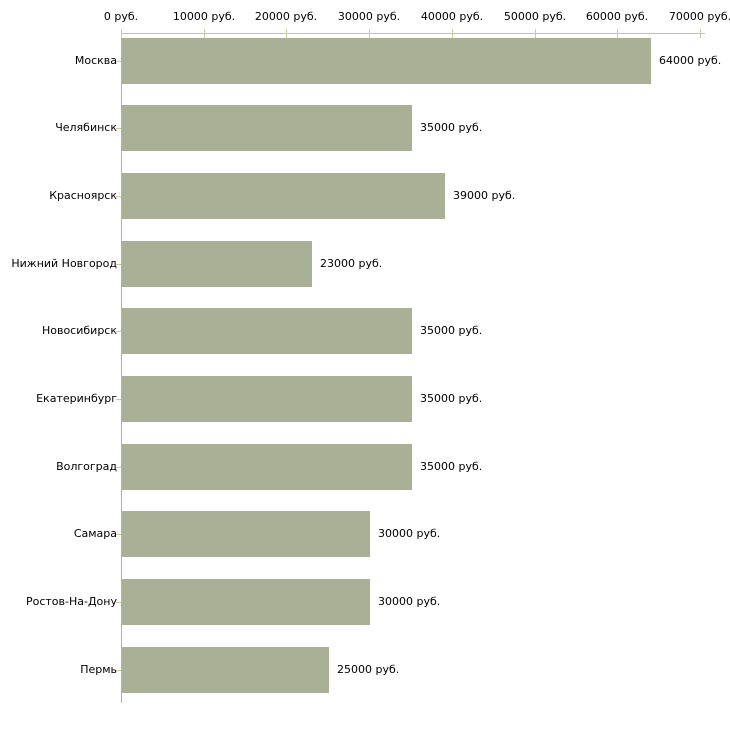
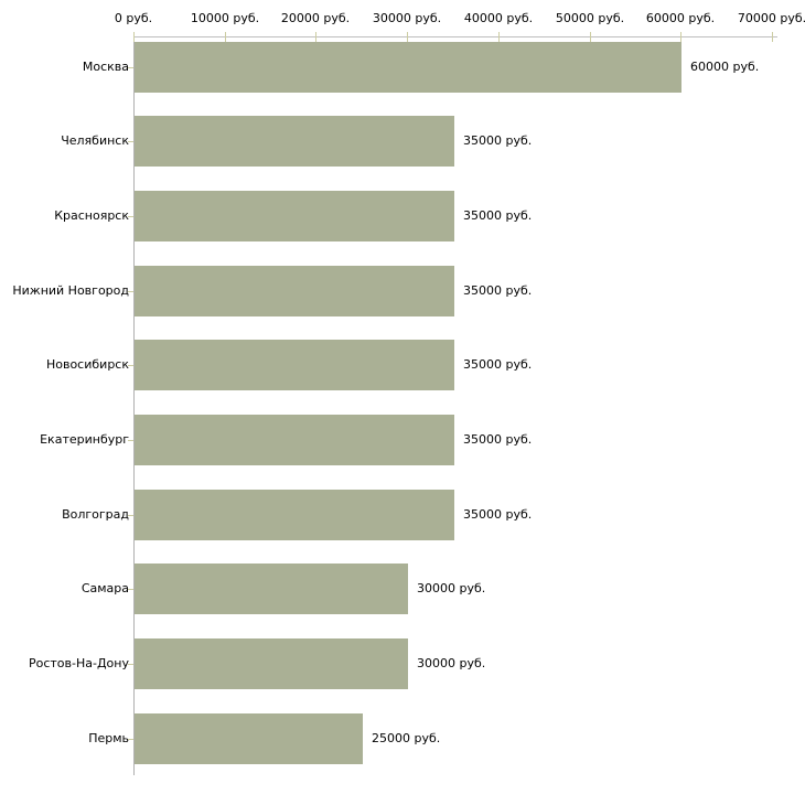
Москва: 64000 -> 60000
Красноярск: 39000 -> 35000
Нижний Новгород: 23000 -> 35000
